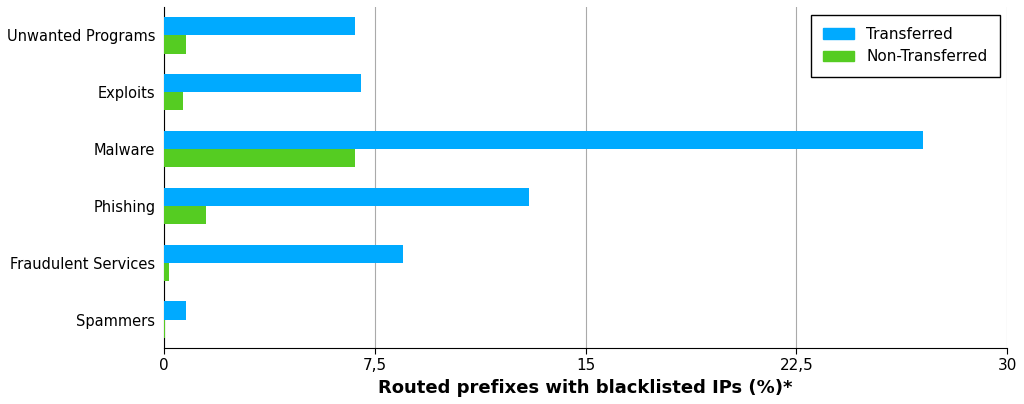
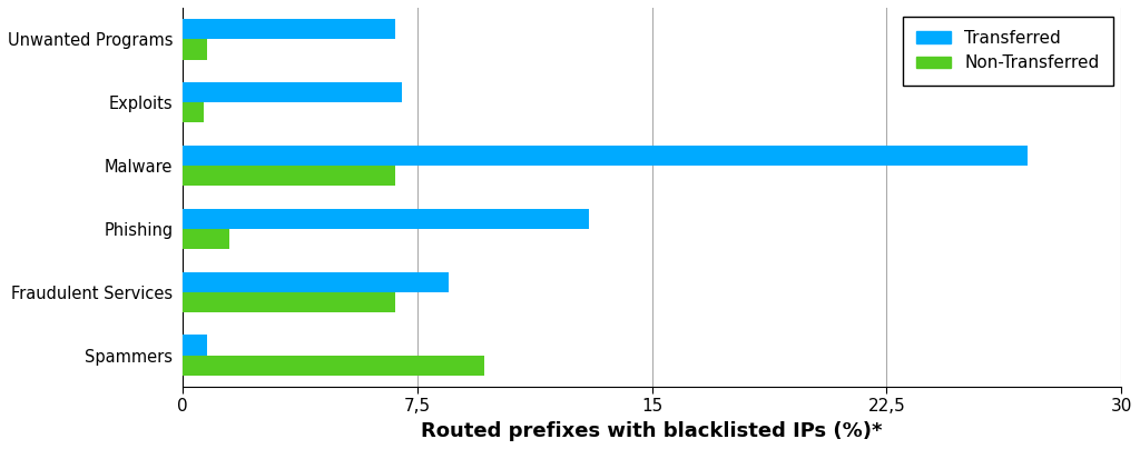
Non-Transferred/Fraudulent Services: 0,20 -> 6,80
Non-Transferred/Spammers: 0,05 -> 9,65
